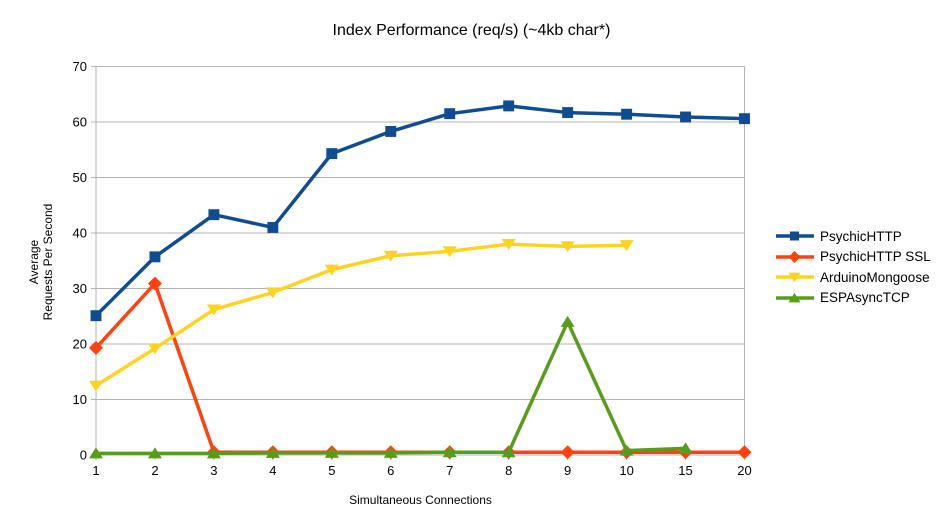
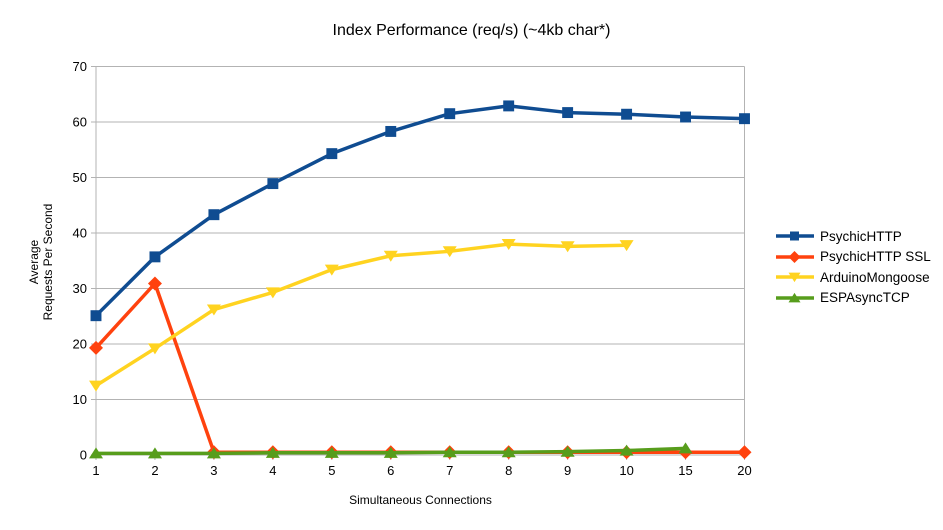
PsychicHTTP/4: 41 -> 49
ESPAsyncTCP/9: 24 -> 1
